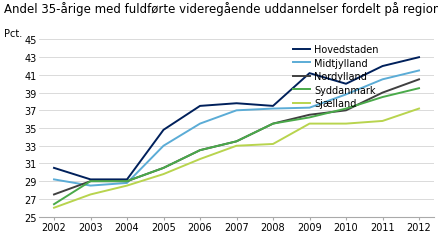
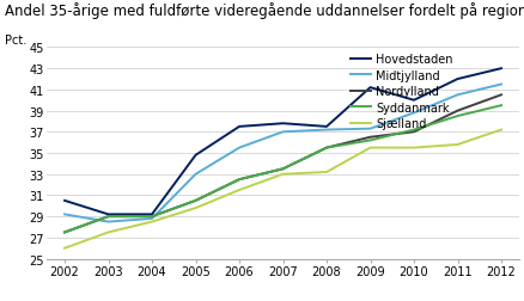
Syddanmark/2002: 26.4 -> 27.5
